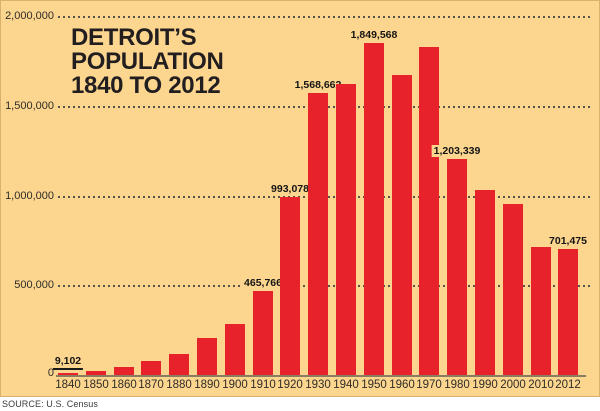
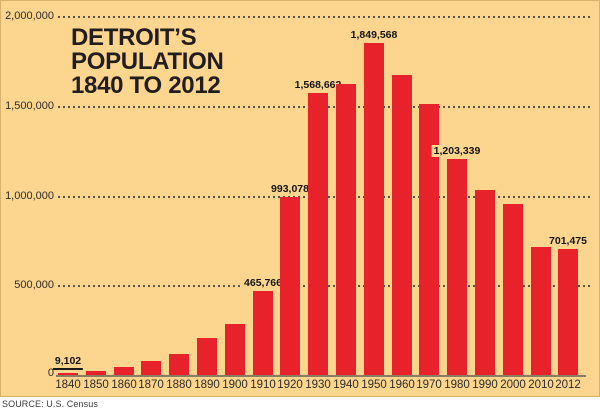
1970: 1830000 -> 1510000
